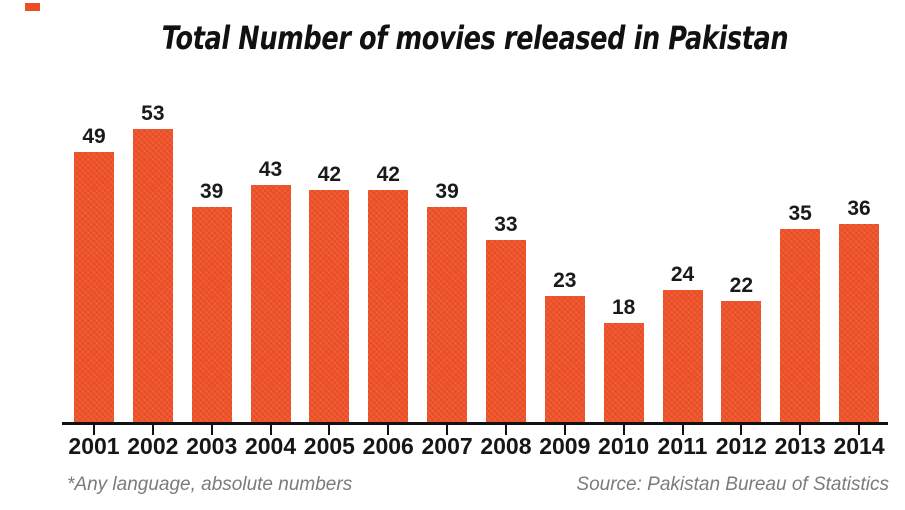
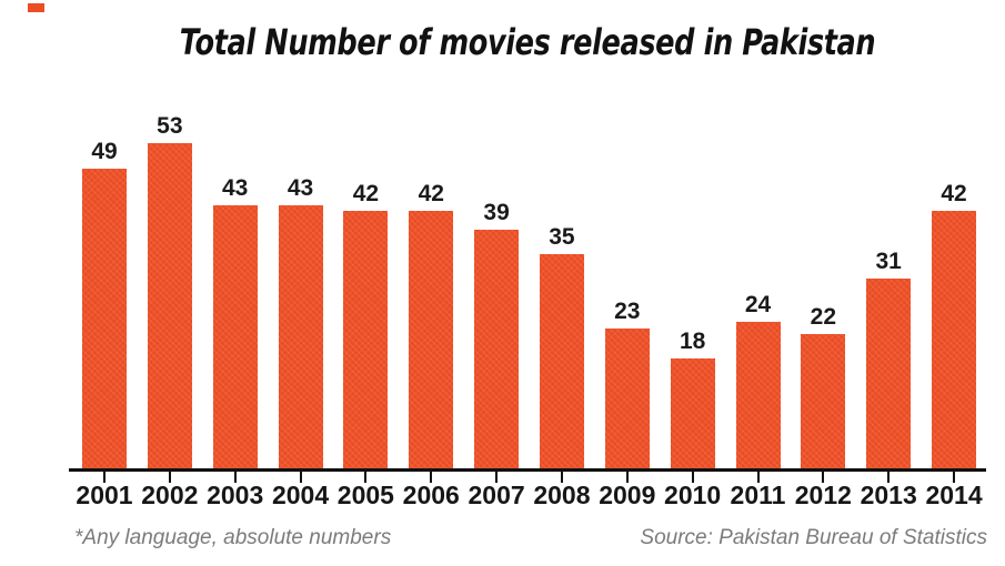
2003: 39 -> 43
2008: 33 -> 35
2013: 35 -> 31
2014: 36 -> 42
